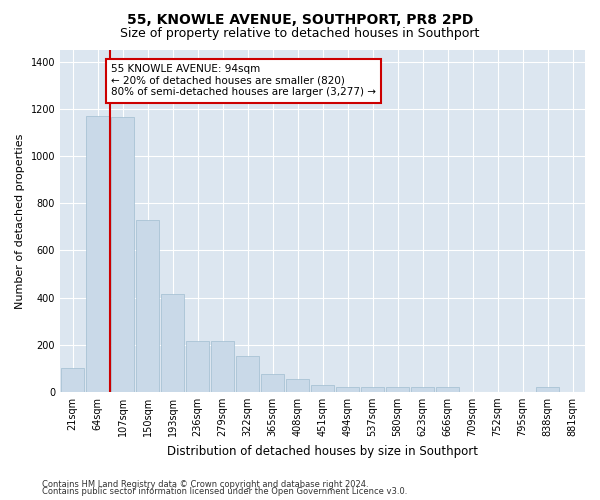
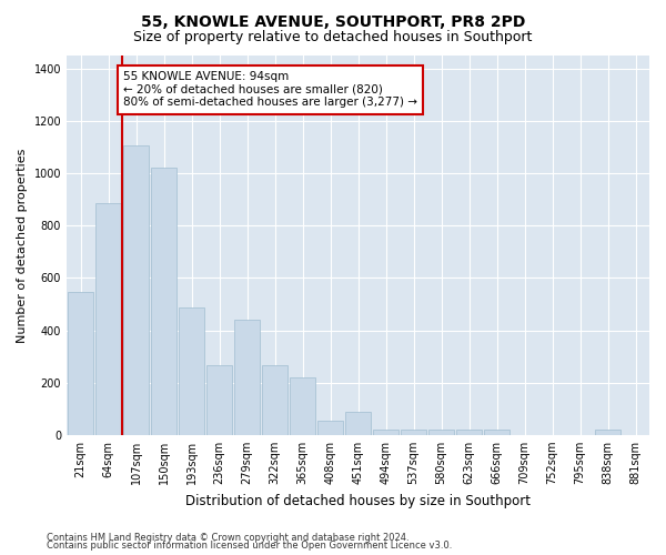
21sqm: 100 -> 545
64sqm: 1170 -> 885
107sqm: 1165 -> 1105
150sqm: 730 -> 1020
193sqm: 415 -> 485
236sqm: 215 -> 265
279sqm: 215 -> 440
322sqm: 150 -> 265
365sqm: 75 -> 220
451sqm: 30 -> 90
